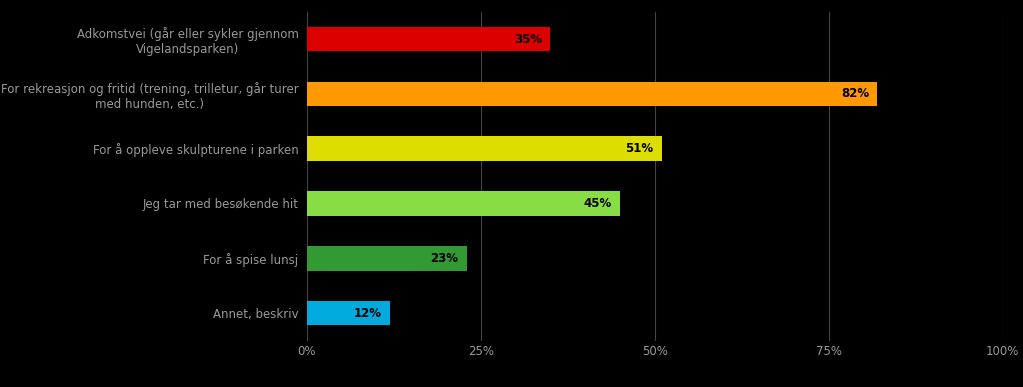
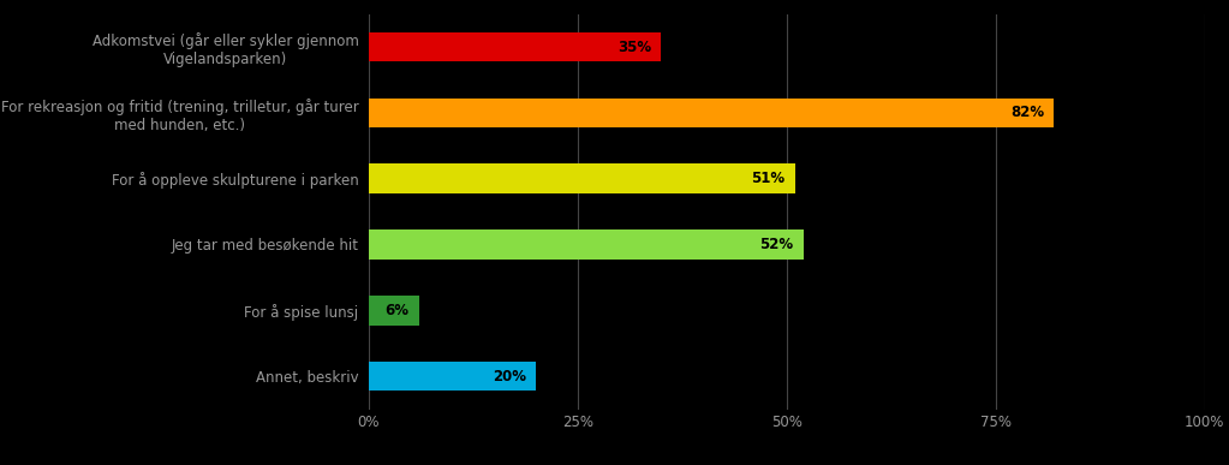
Jeg tar med besøkende hit: 45% -> 52%
For å spise lunsj: 23% -> 6%
Annet, beskriv: 12% -> 20%
